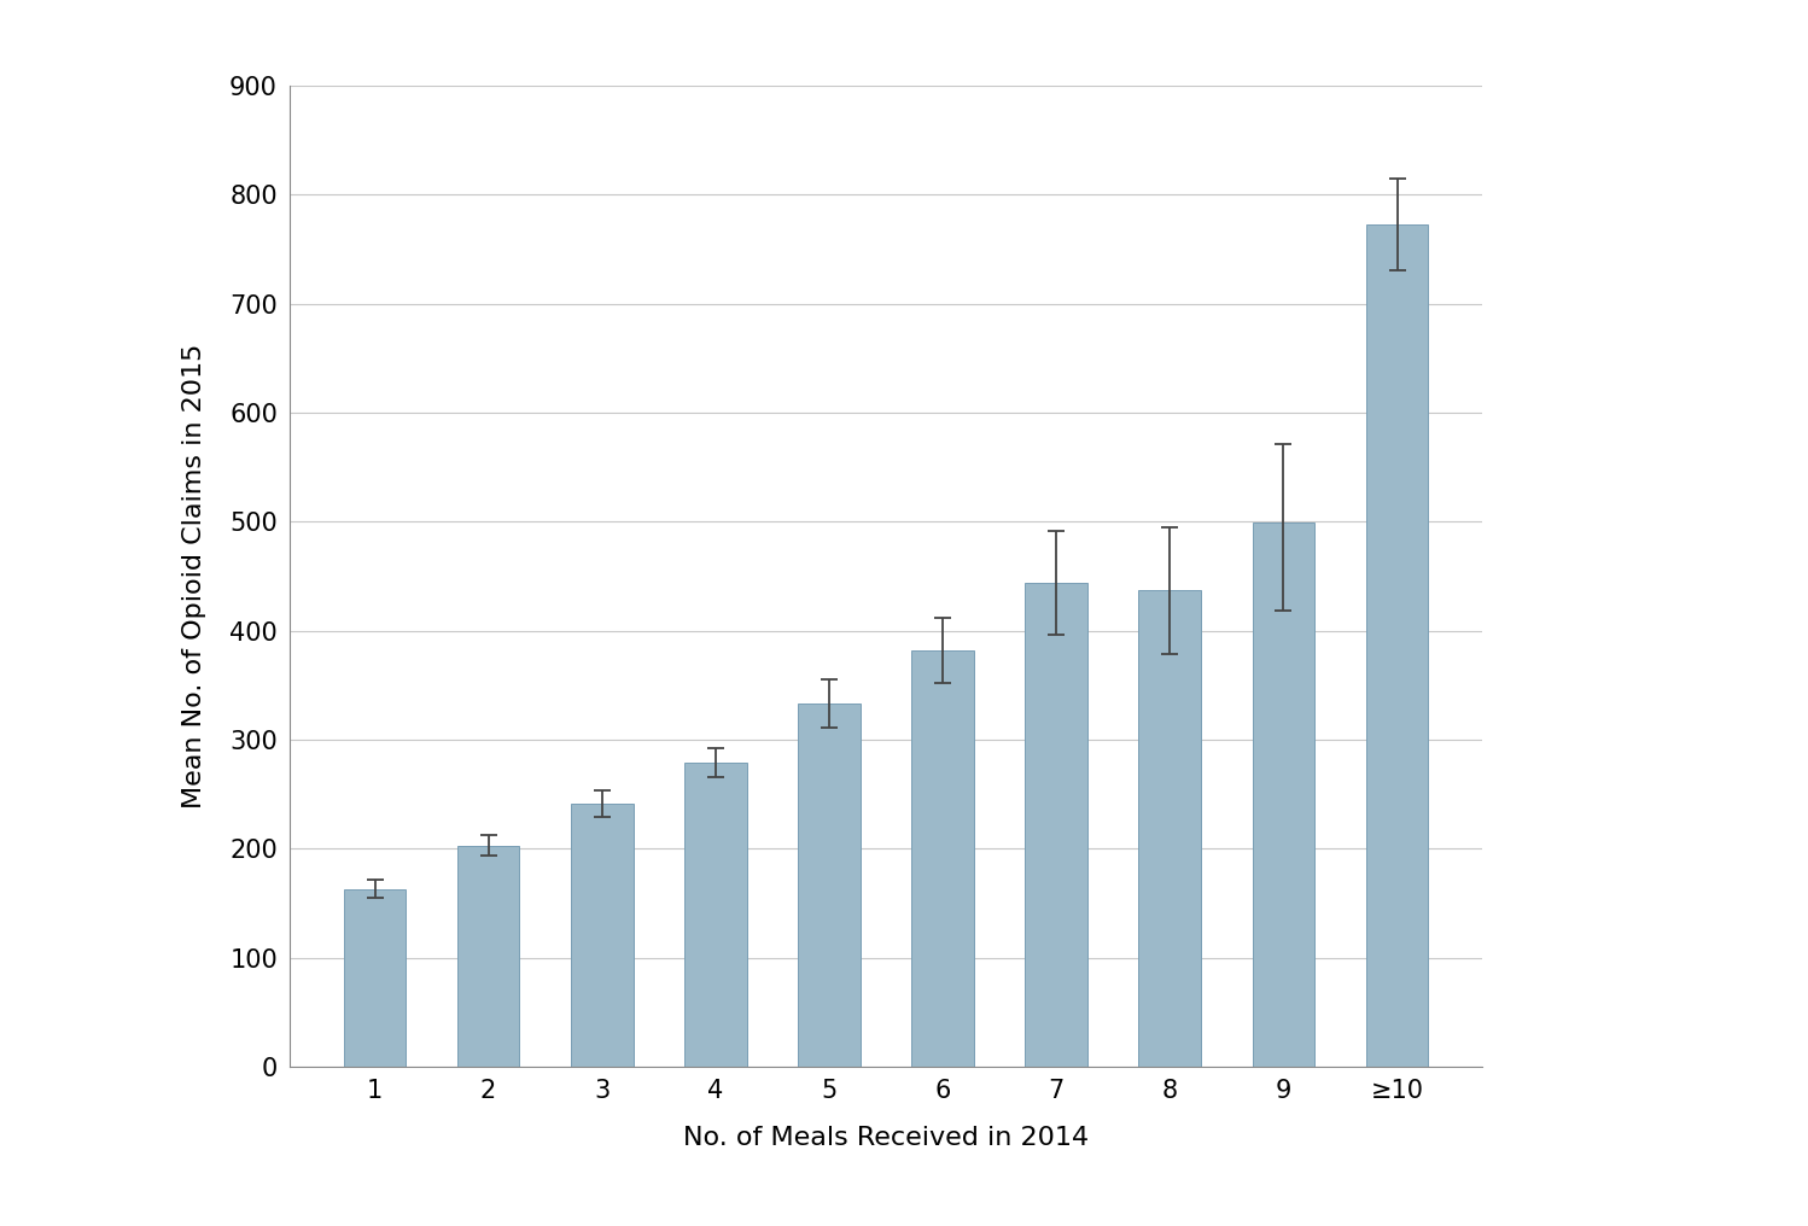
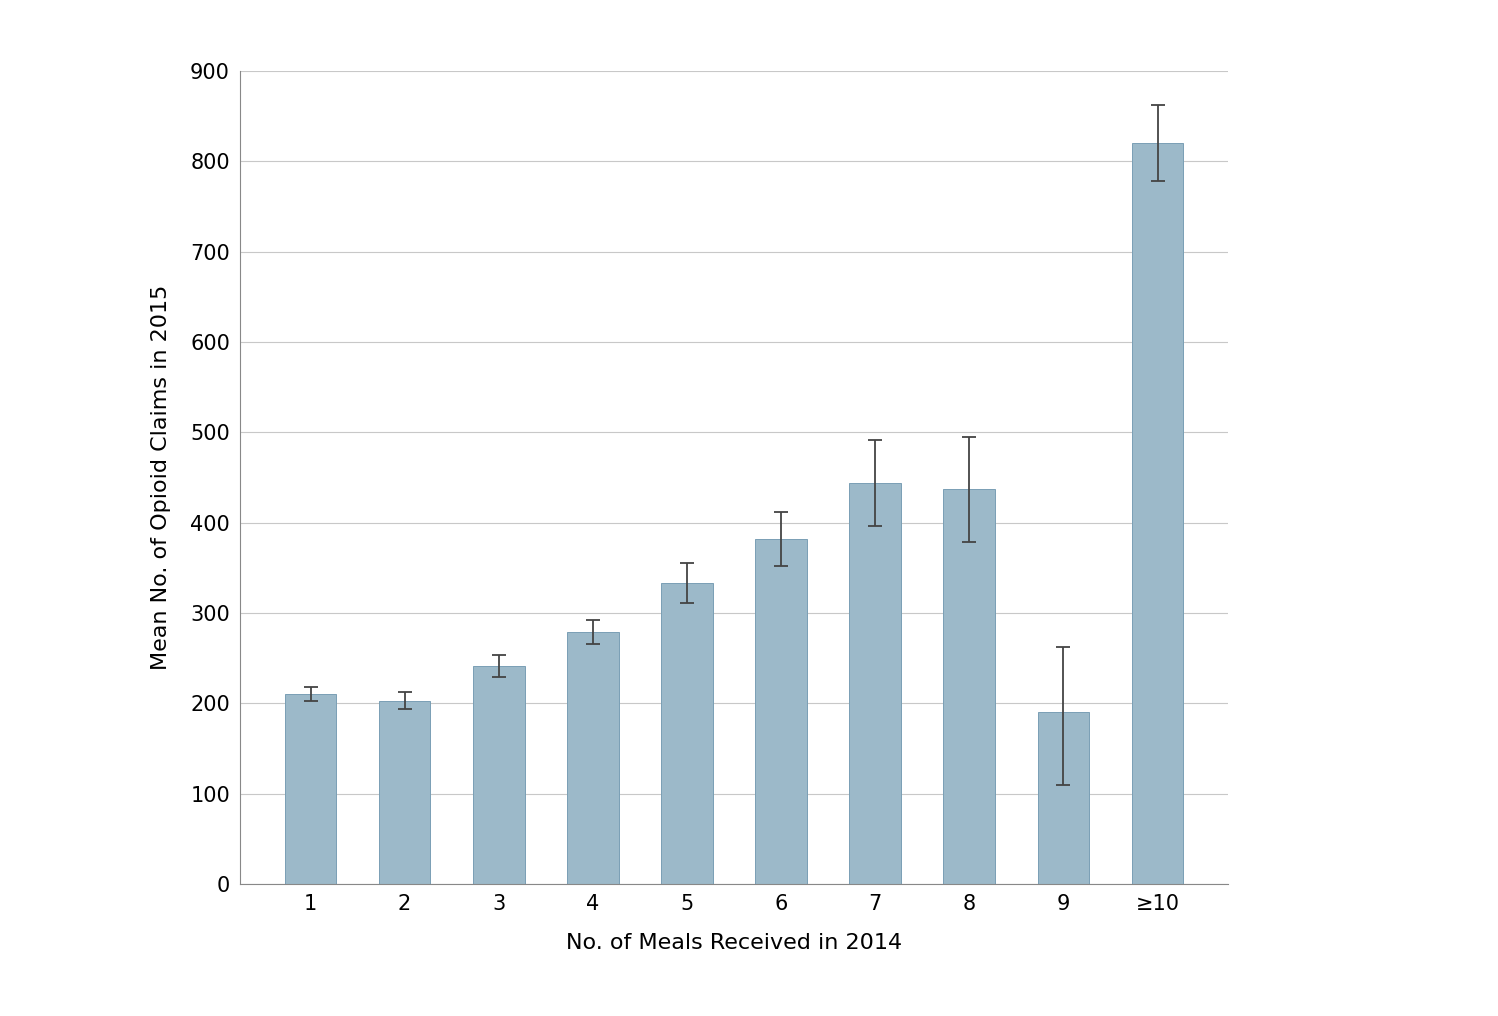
1: 163 -> 210
9: 499 -> 190
≥10: 773 -> 820
